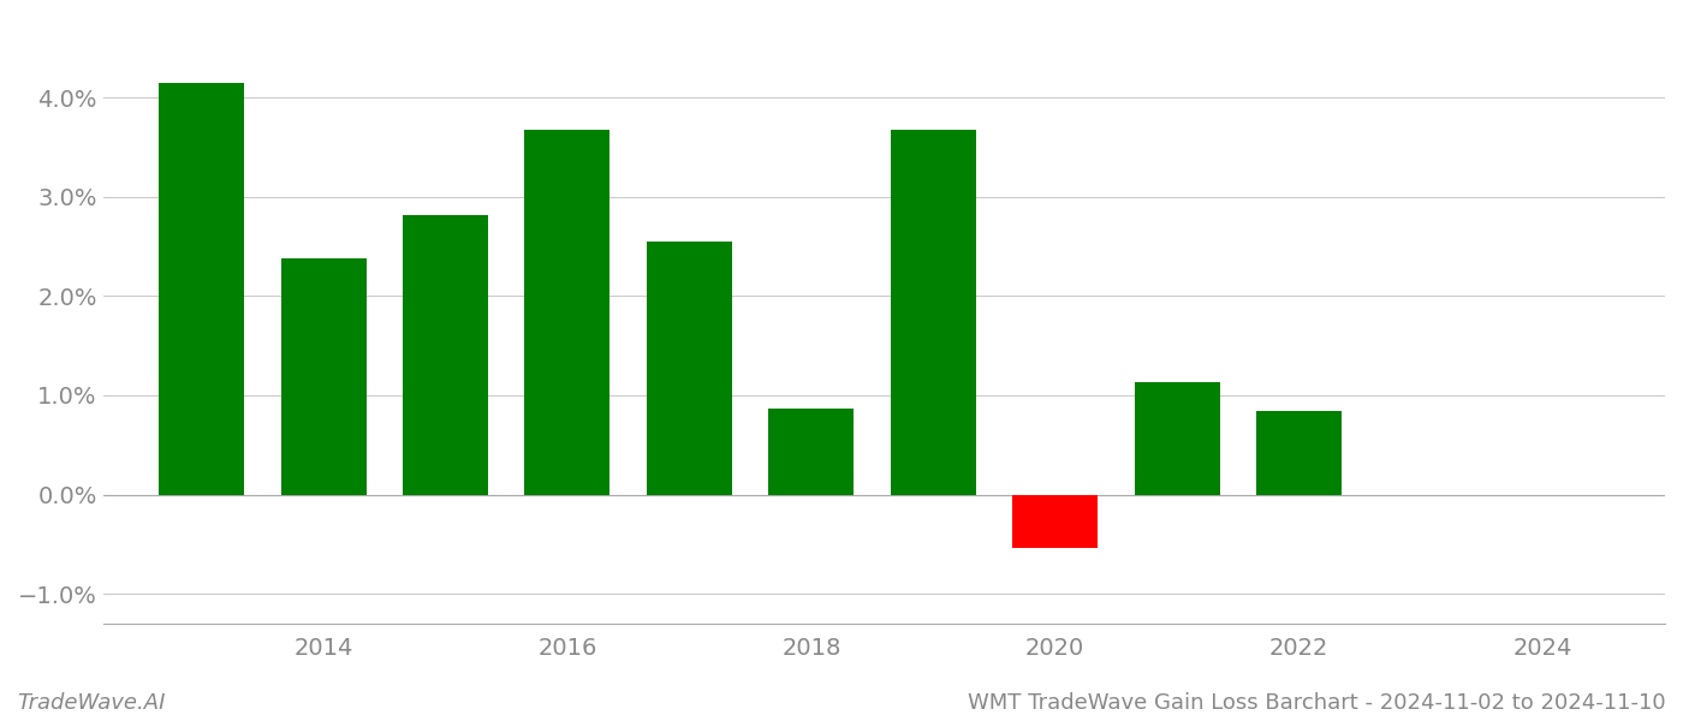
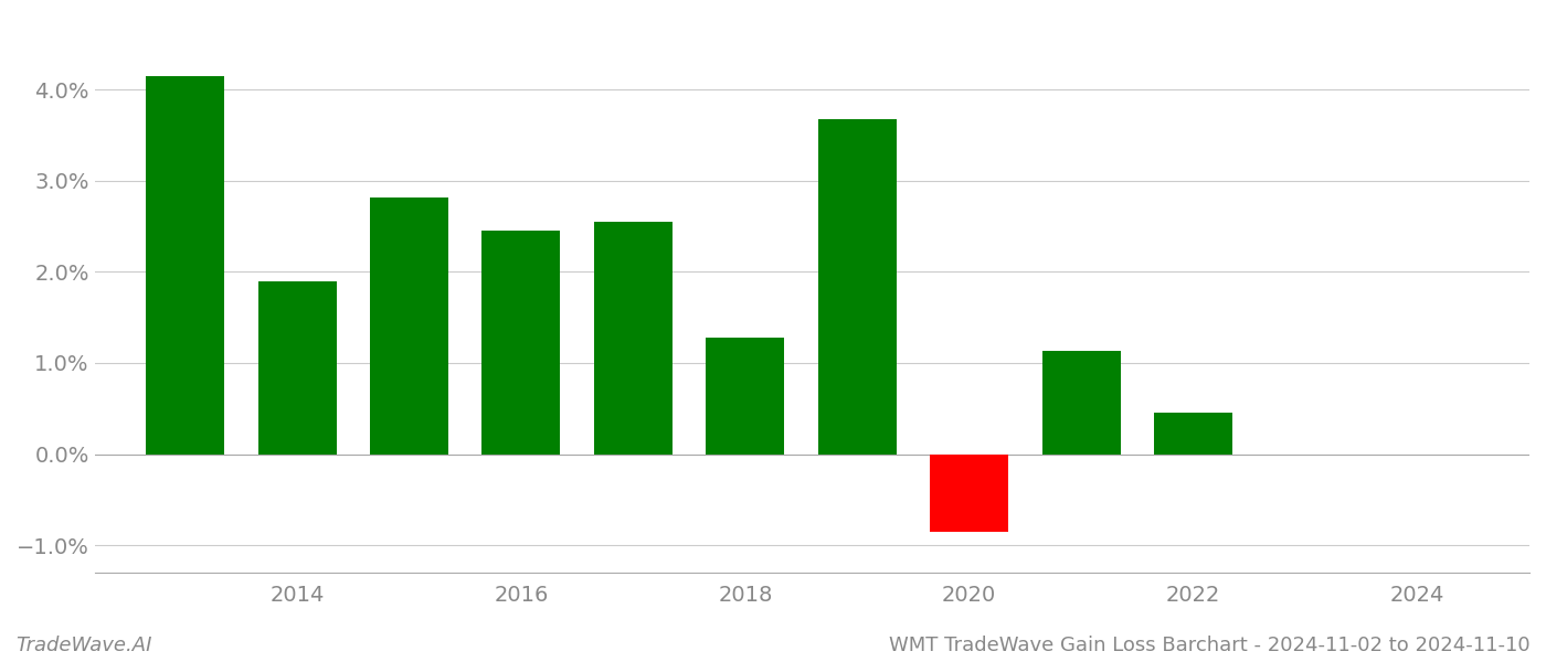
2014: 2.38% -> 1.90%
2016: 3.68% -> 2.45%
2018: 0.86% -> 1.28%
2020: -0.54% -> -0.85%
2022: 0.84% -> 0.45%
